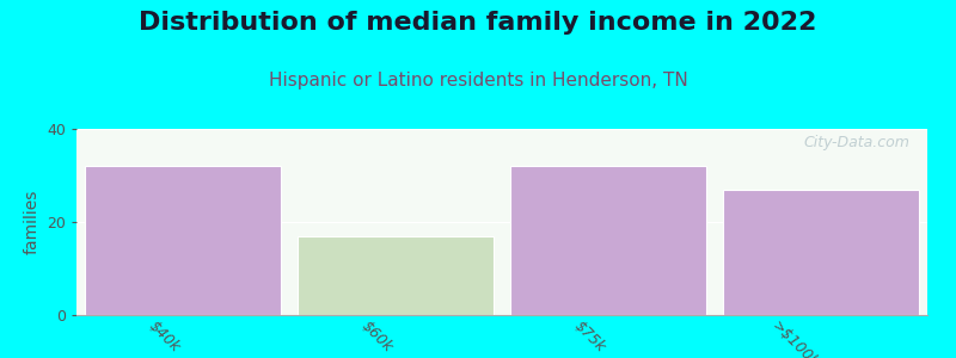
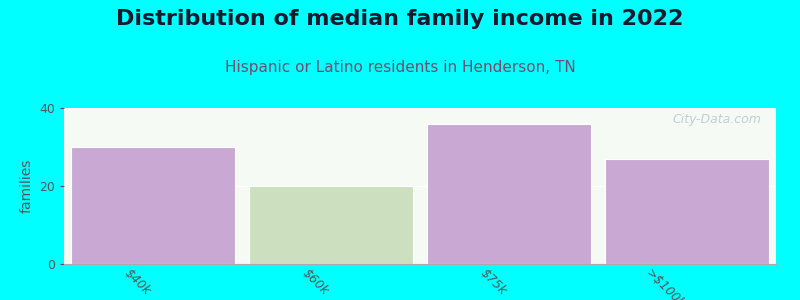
$40k: 32 -> 30
$60k: 17 -> 20
$75k: 32 -> 36
